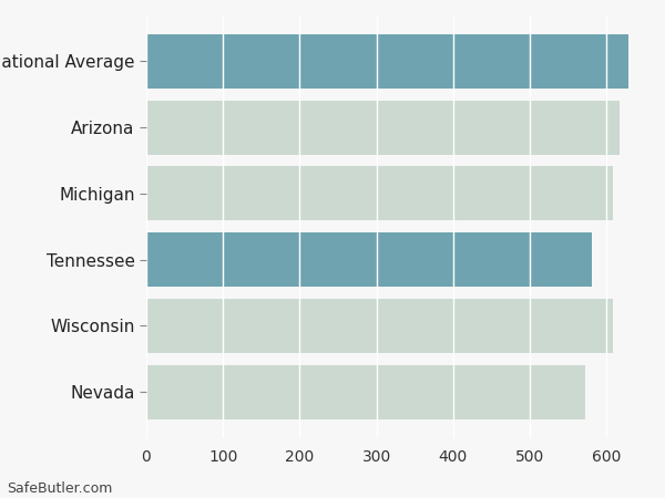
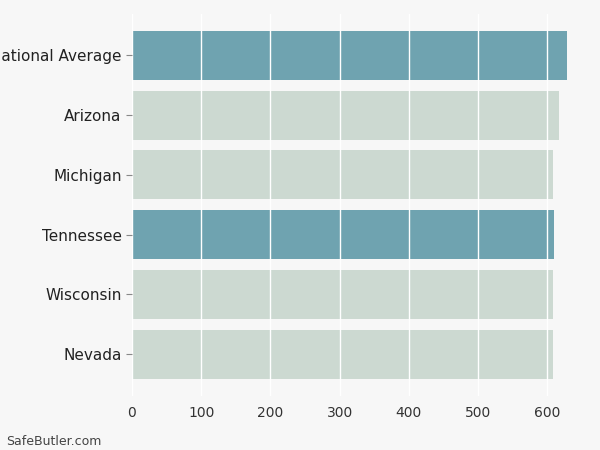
Tennessee: 580 -> 610
Nevada: 572 -> 608
